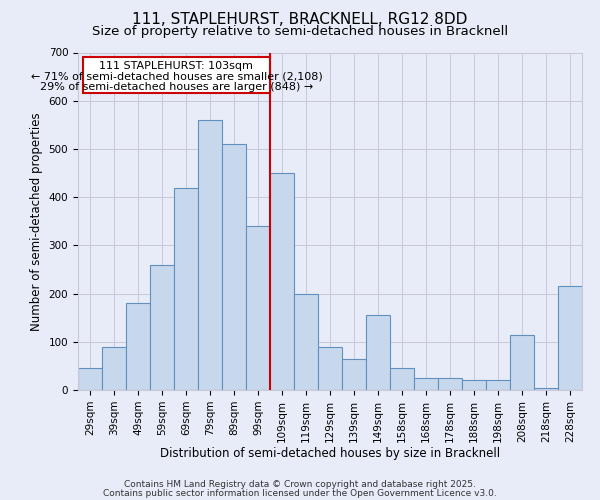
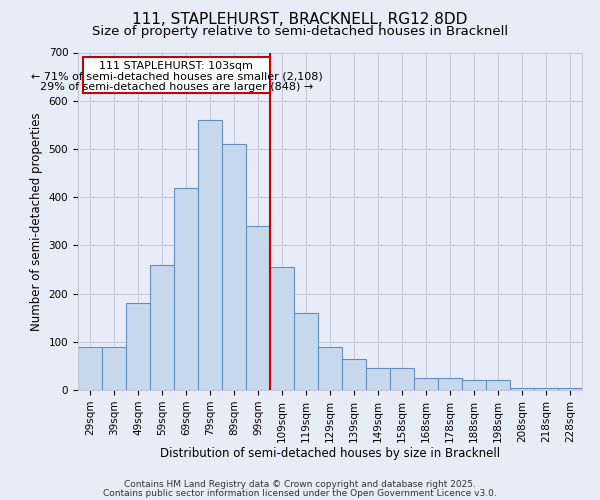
29sqm: 45 -> 90
109sqm: 450 -> 255
119sqm: 200 -> 160
149sqm: 155 -> 45
208sqm: 115 -> 5
228sqm: 215 -> 5
